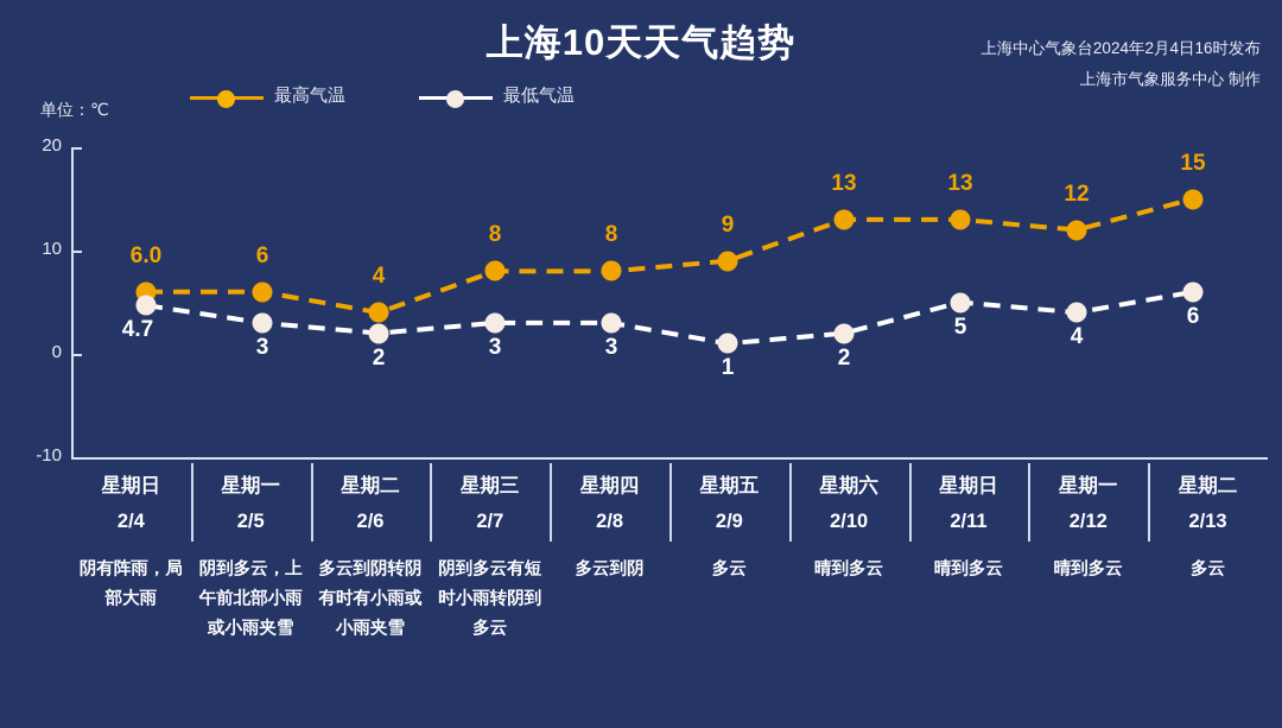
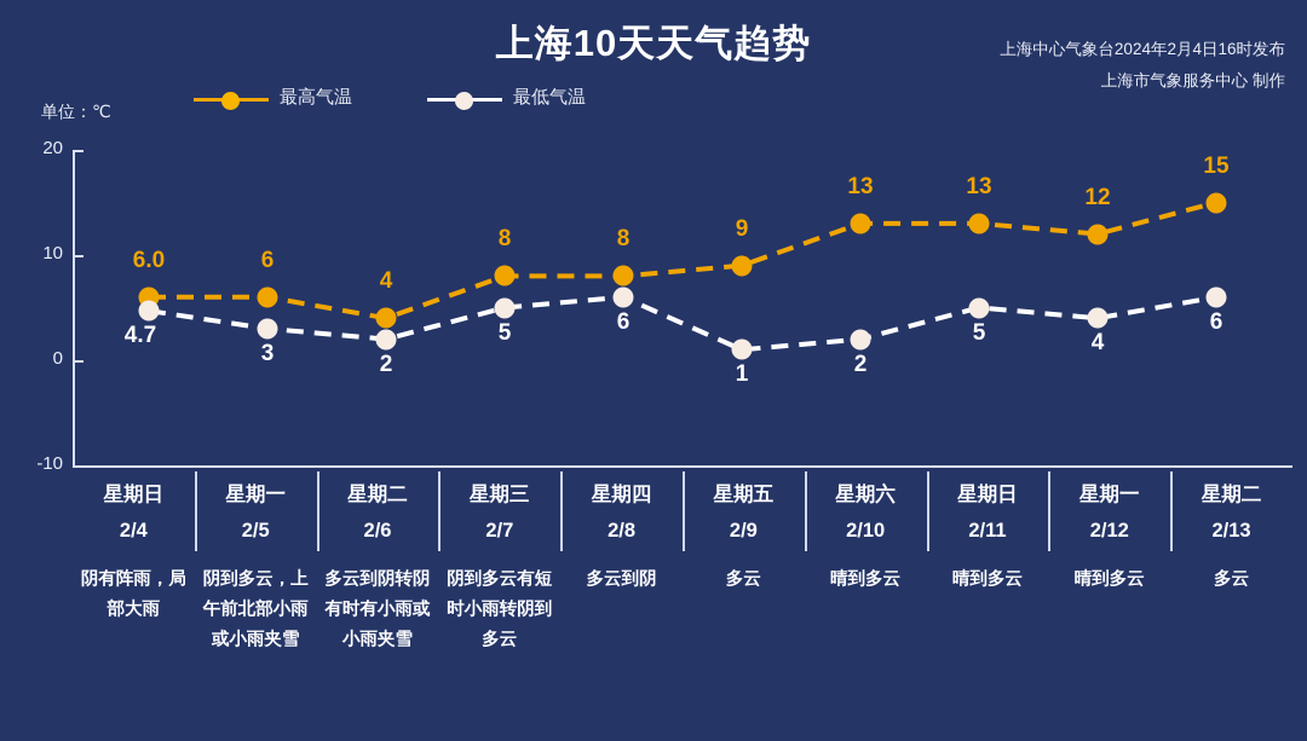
最低气温/2/7: 3 -> 5
最低气温/2/8: 3 -> 6
